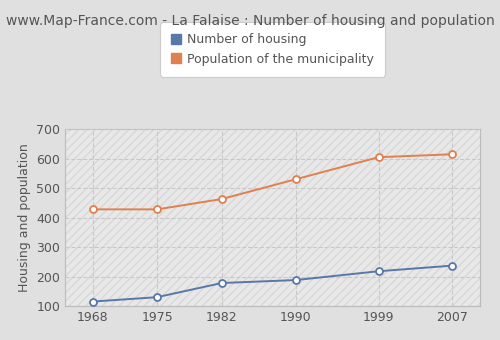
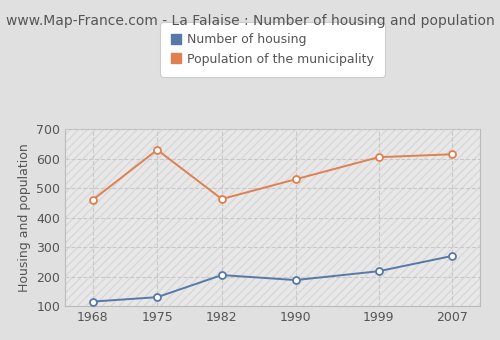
Population of the municipality/1968: 428 -> 460
Population of the municipality/1975: 428 -> 630
Number of housing/1982: 178 -> 205
Number of housing/2007: 237 -> 270
